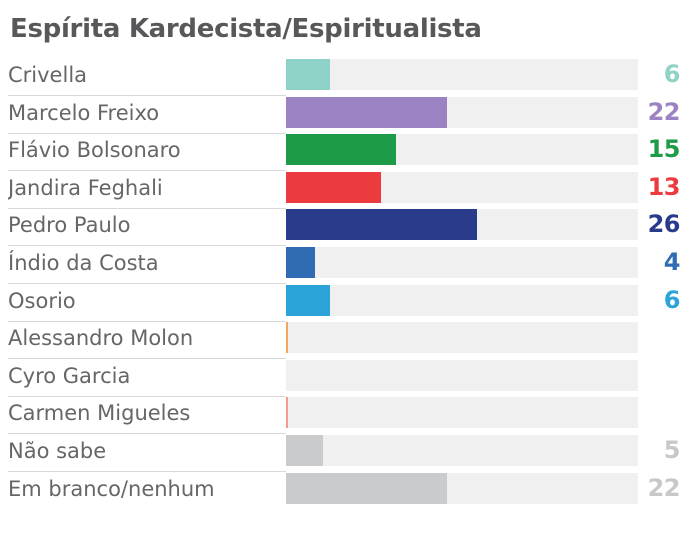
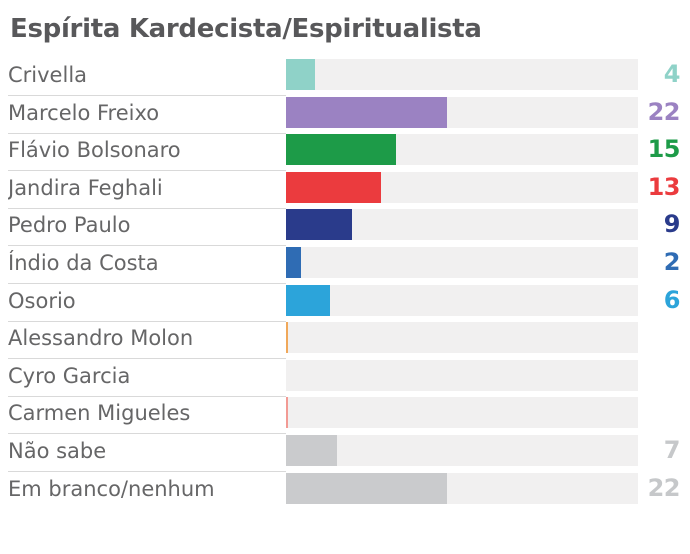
Crivella: 6 -> 4
Pedro Paulo: 26 -> 9
Índio da Costa: 4 -> 2
Não sabe: 5 -> 7
